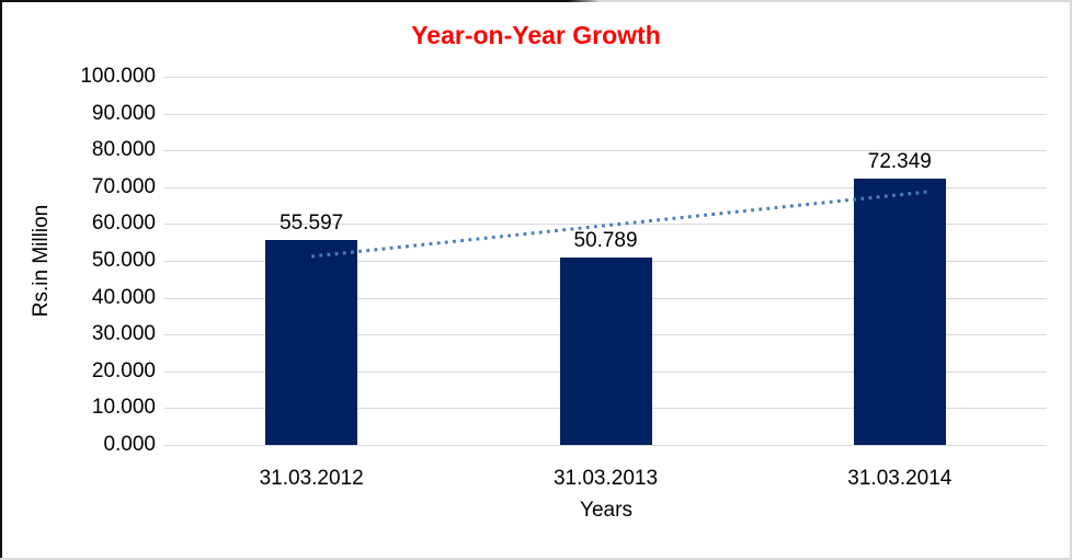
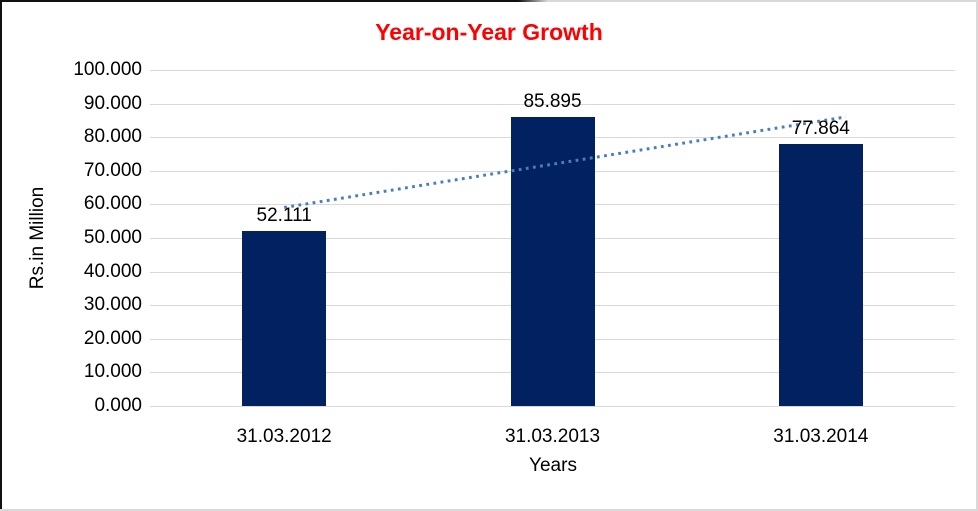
31.03.2012: 55.597 -> 52.111
31.03.2013: 50.789 -> 85.895
31.03.2014: 72.349 -> 77.864
